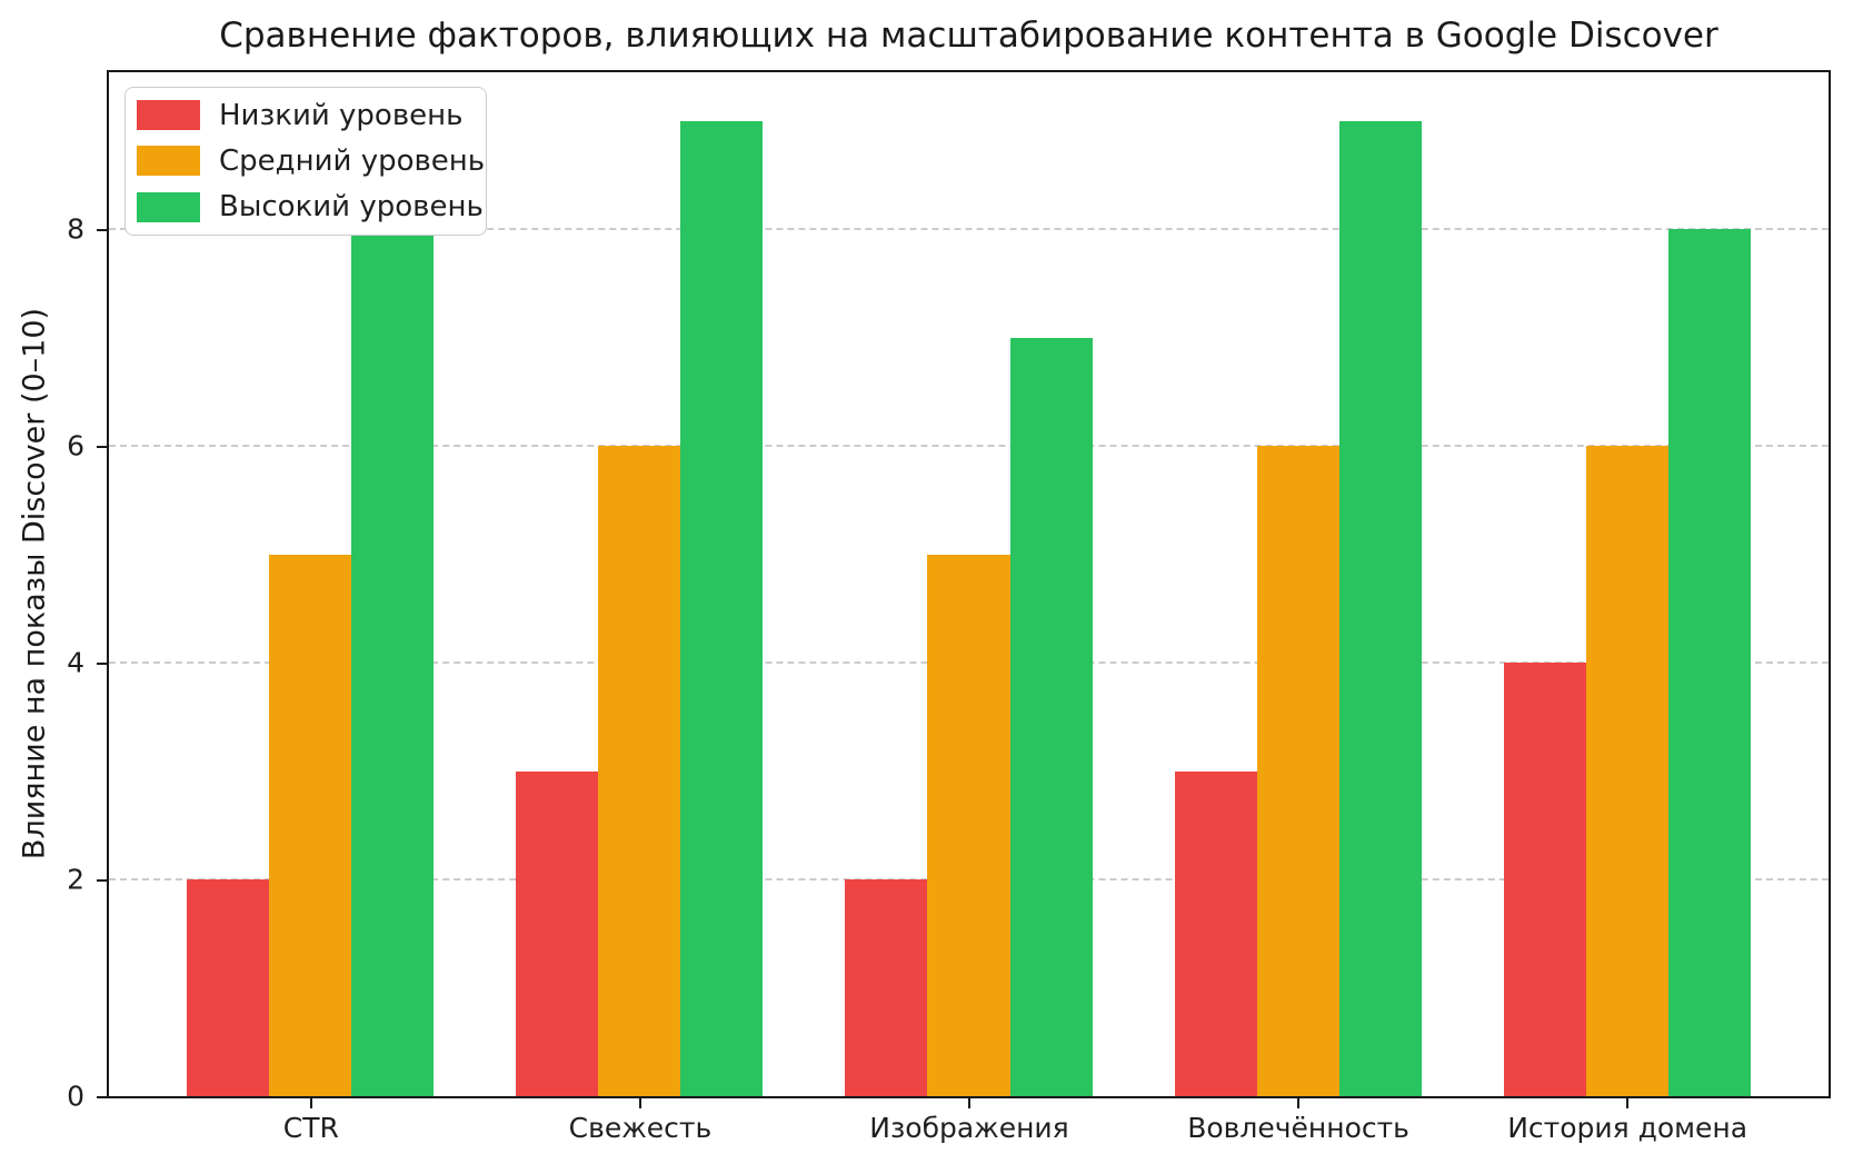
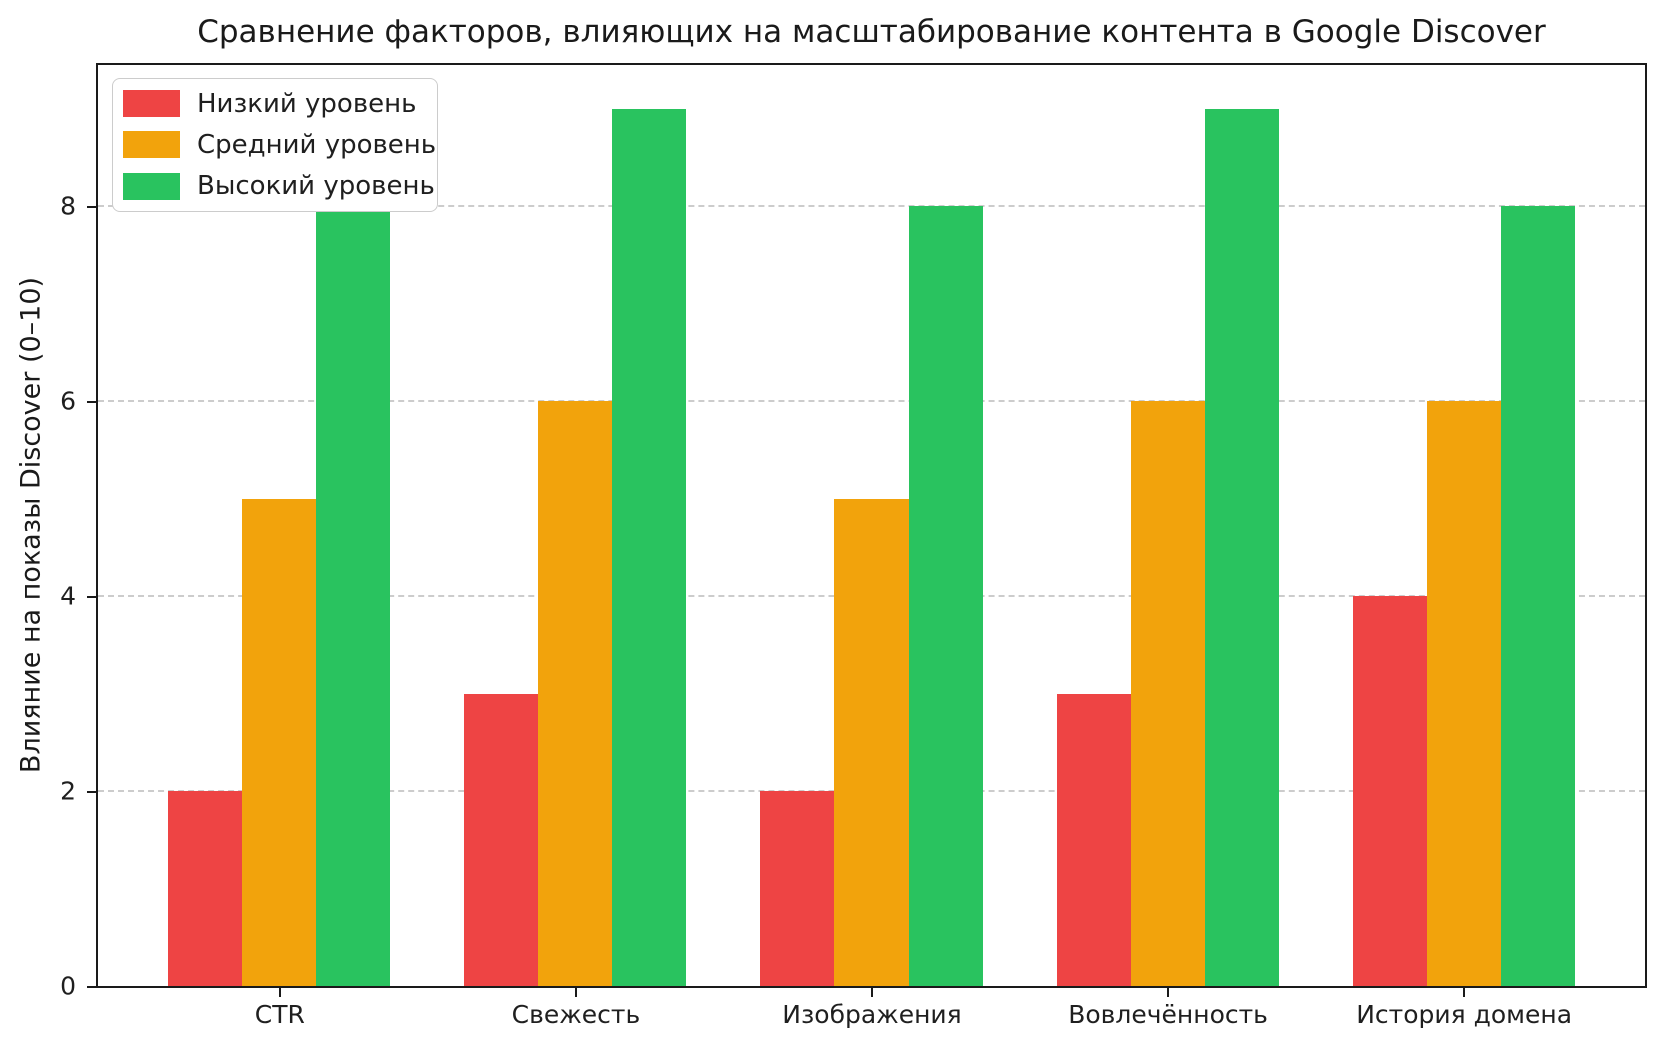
Высокий уровень/Изображения: 7 -> 8
